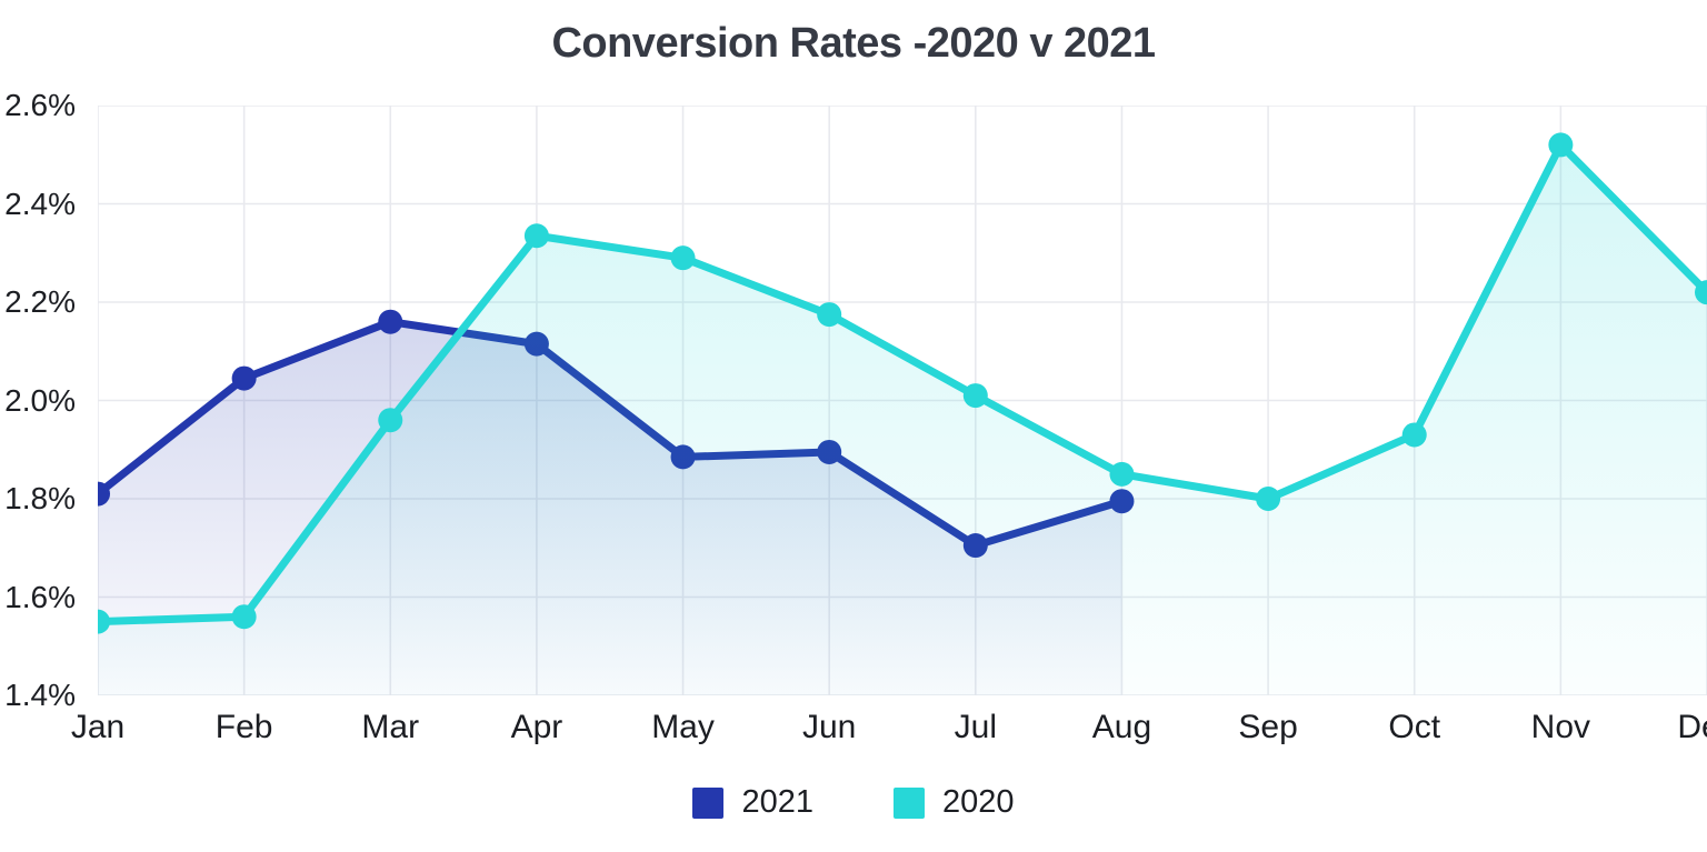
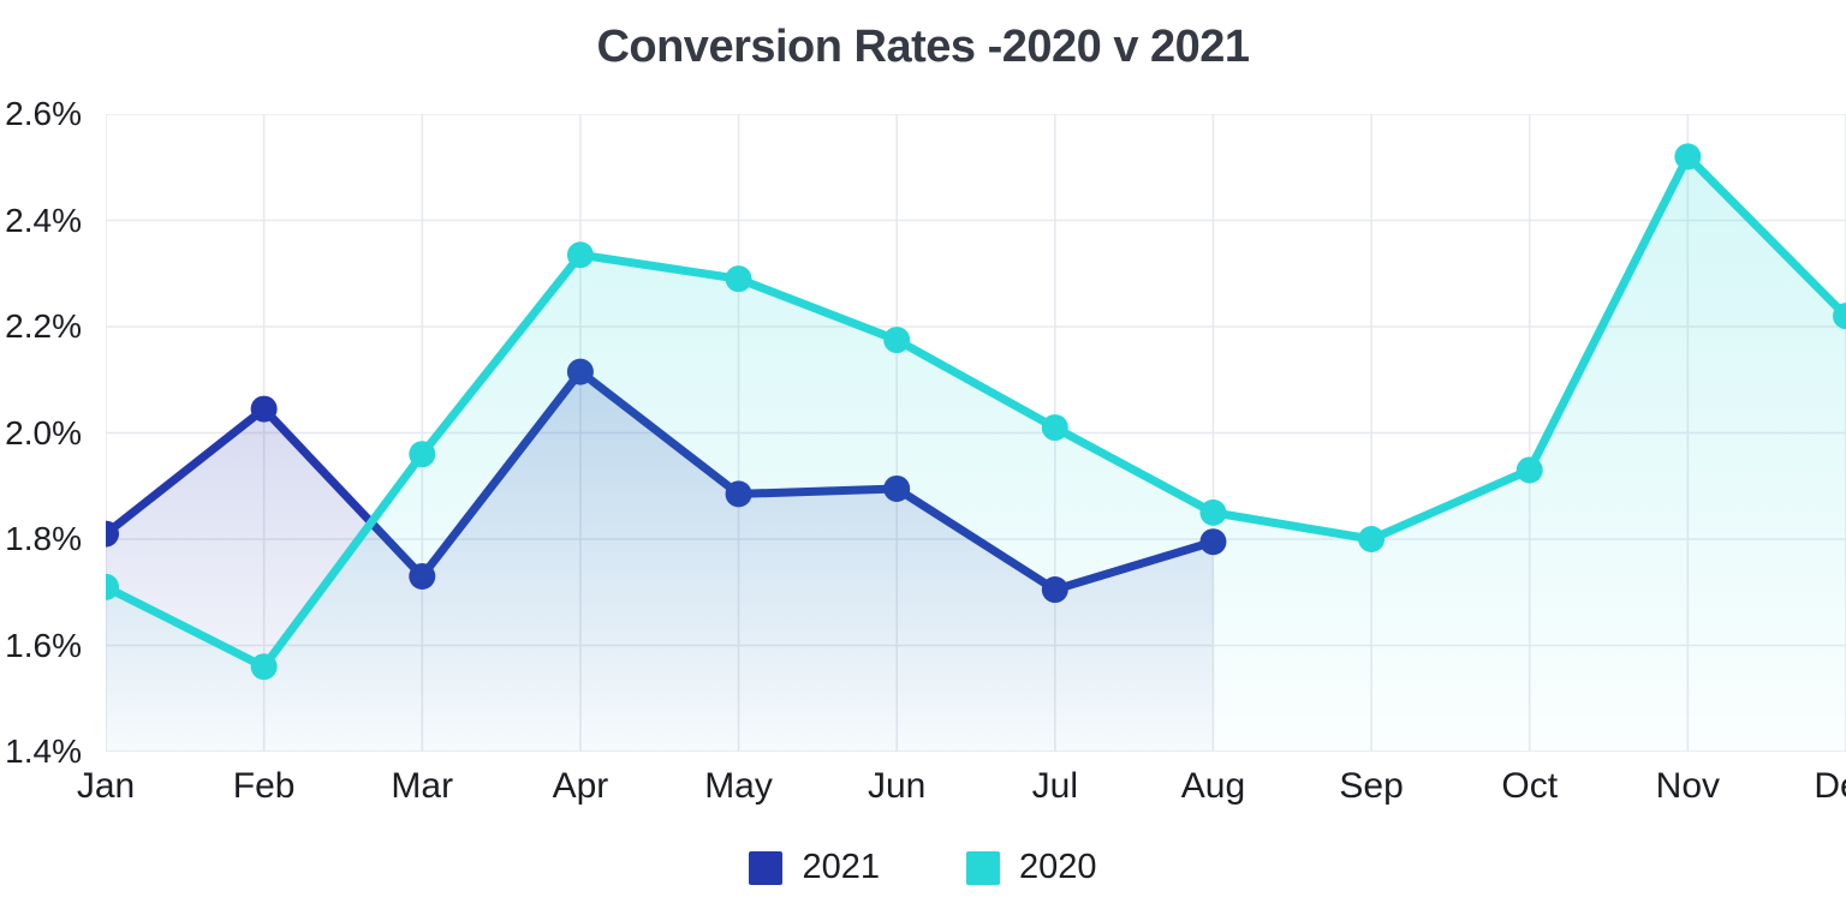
2020/Jan: 1.55% -> 1.71%
2021/Mar: 2.16% -> 1.73%
